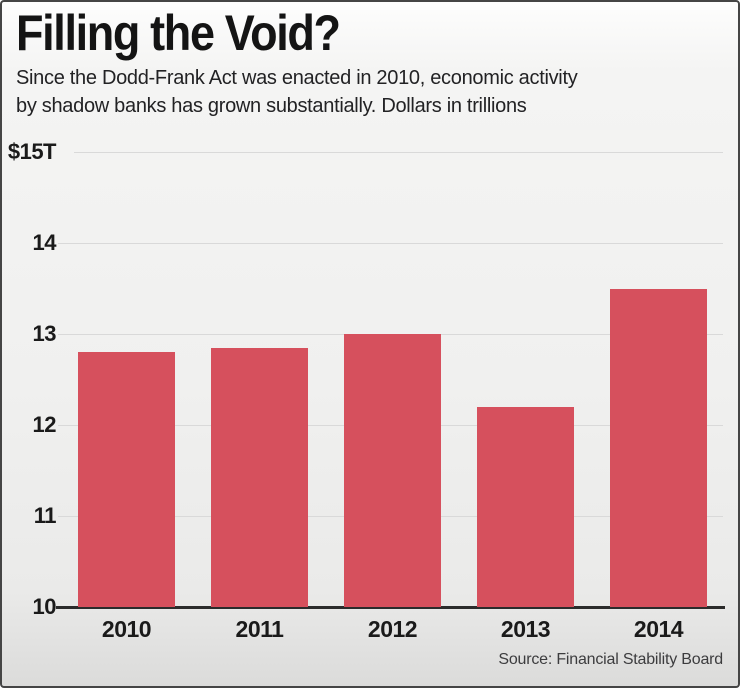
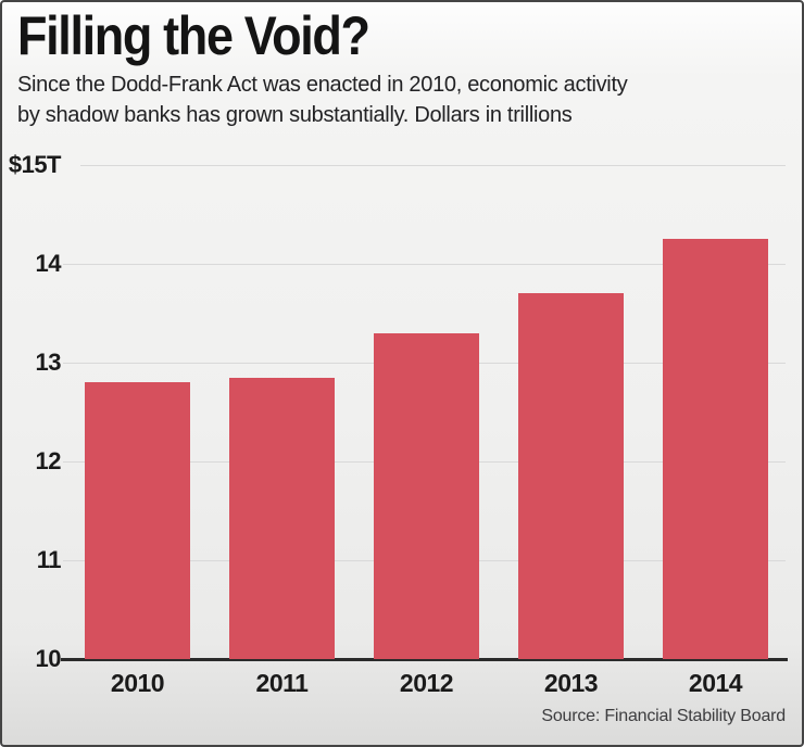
2012: 13.0 -> 13.3
2013: 12.2 -> 13.7
2014: 13.5 -> 14.2
